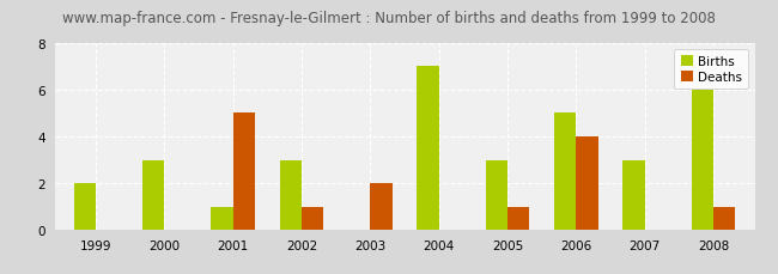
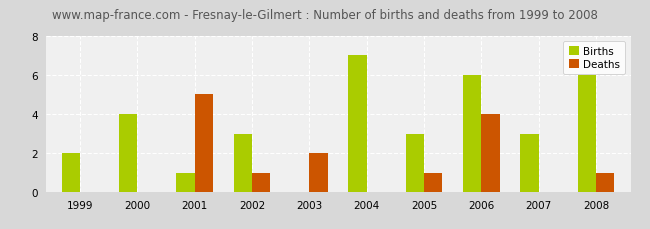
Births/2000: 3 -> 4
Births/2006: 5 -> 6
